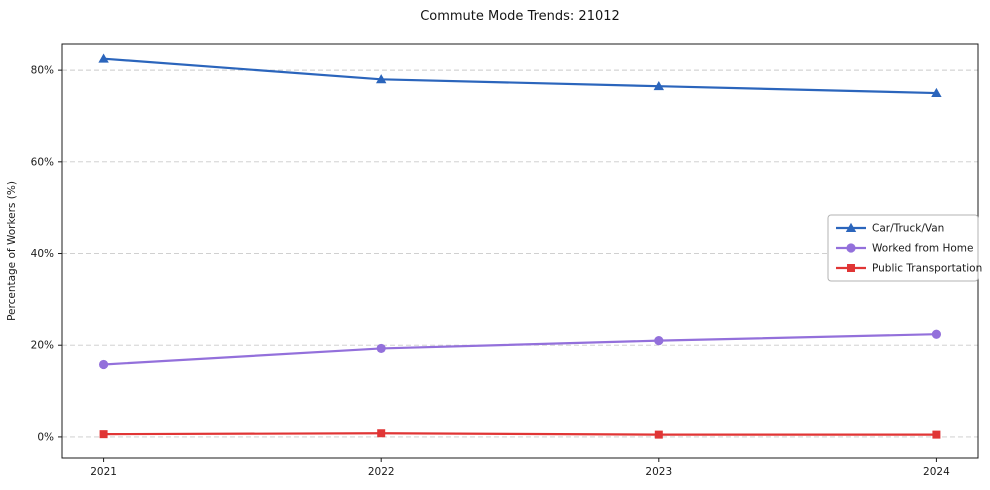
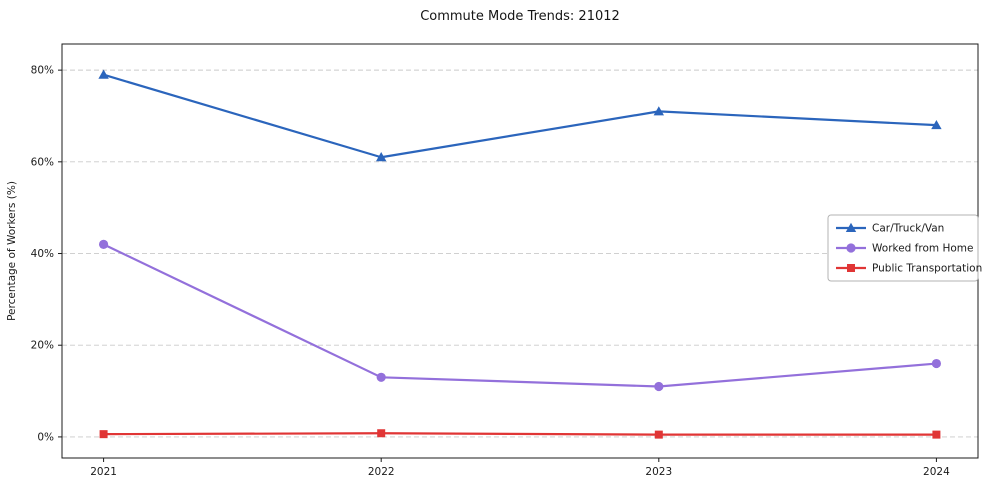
Car/Truck/Van/2021: 82% -> 79%
Worked from Home/2021: 16% -> 42%
Car/Truck/Van/2022: 78% -> 61%
Worked from Home/2022: 19% -> 13%
Car/Truck/Van/2023: 76% -> 71%
Worked from Home/2023: 21% -> 11%
Car/Truck/Van/2024: 75% -> 68%
Worked from Home/2024: 22% -> 16%
